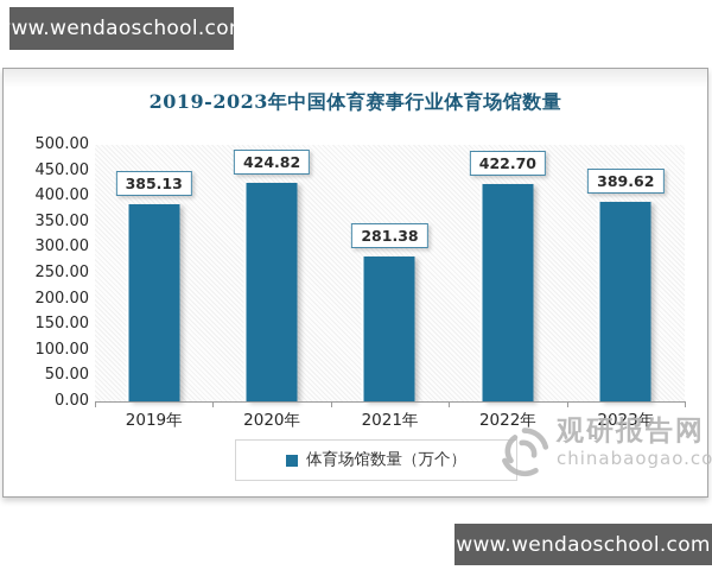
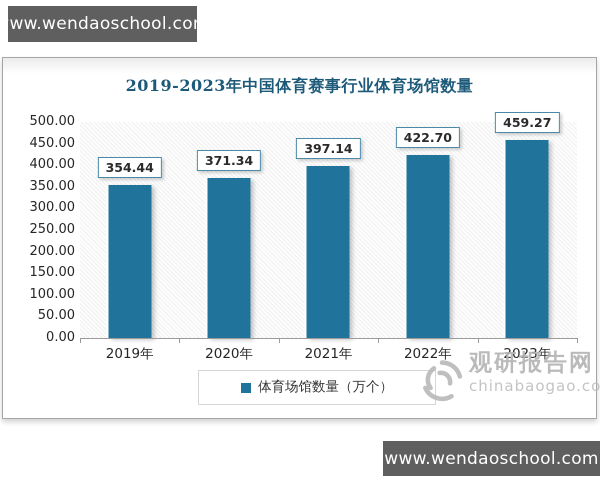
2019年: 385.13 -> 354.44
2020年: 424.82 -> 371.34
2021年: 281.38 -> 397.14
2023年: 389.62 -> 459.27
